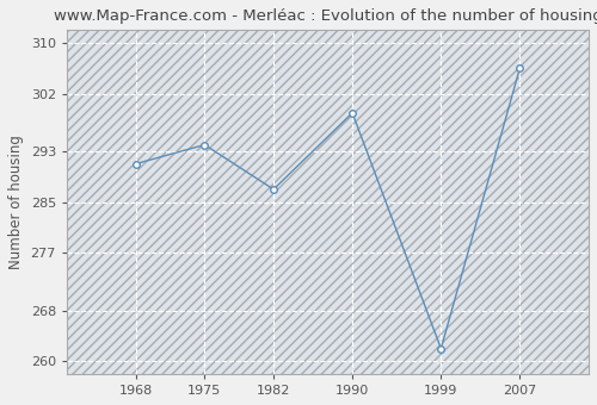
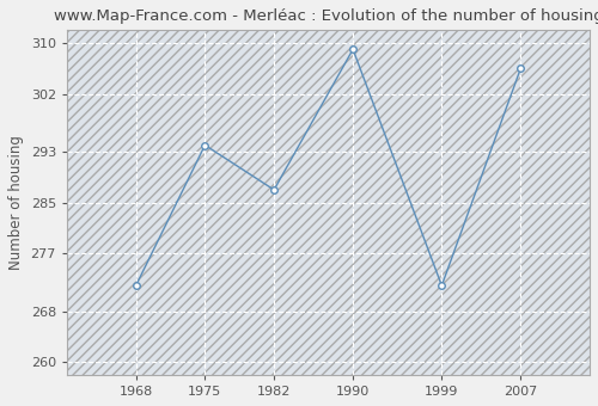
1968: 291 -> 272
1990: 299 -> 309
1999: 262 -> 272
